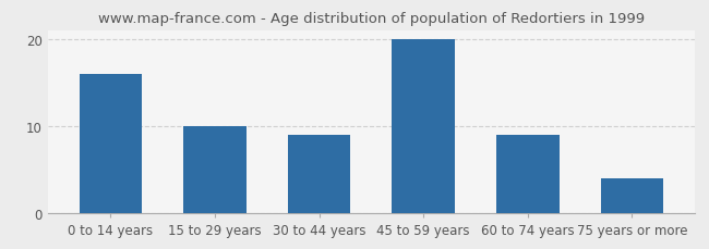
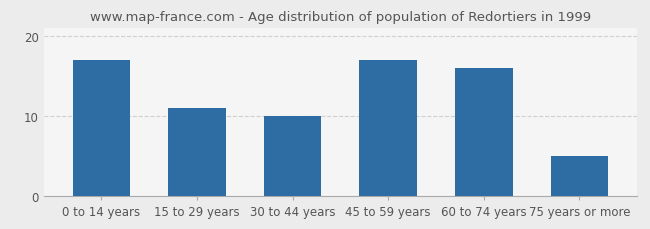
0 to 14 years: 16 -> 17
15 to 29 years: 10 -> 11
30 to 44 years: 9 -> 10
45 to 59 years: 20 -> 17
60 to 74 years: 9 -> 16
75 years or more: 4 -> 5
